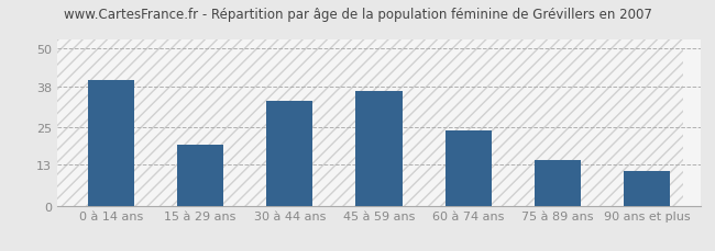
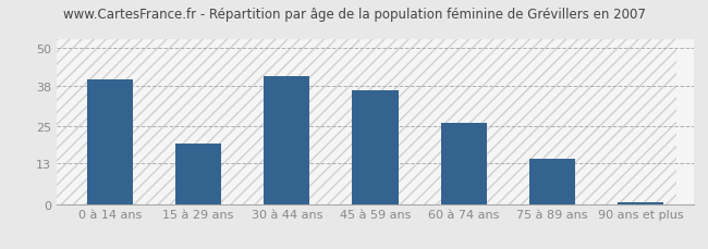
30 à 44 ans: 33.5 -> 41.0
60 à 74 ans: 24.0 -> 26.0
90 ans et plus: 11.0 -> 0.5
